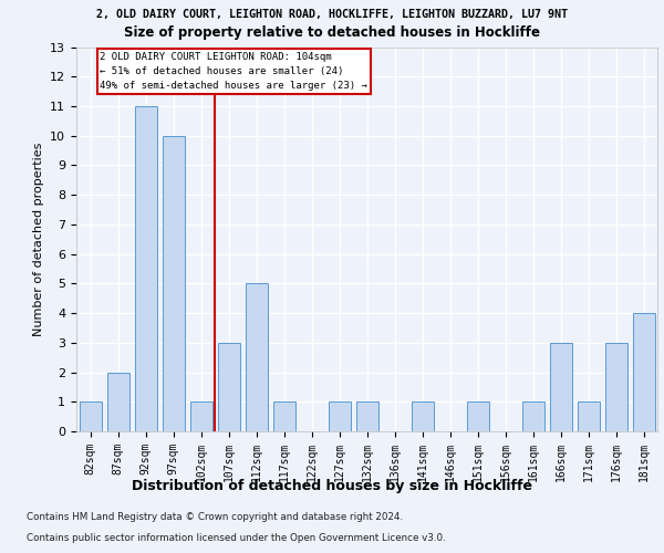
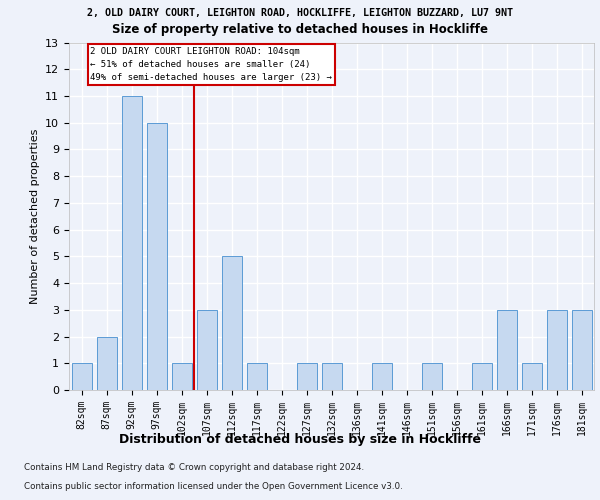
181sqm: 4 -> 3
